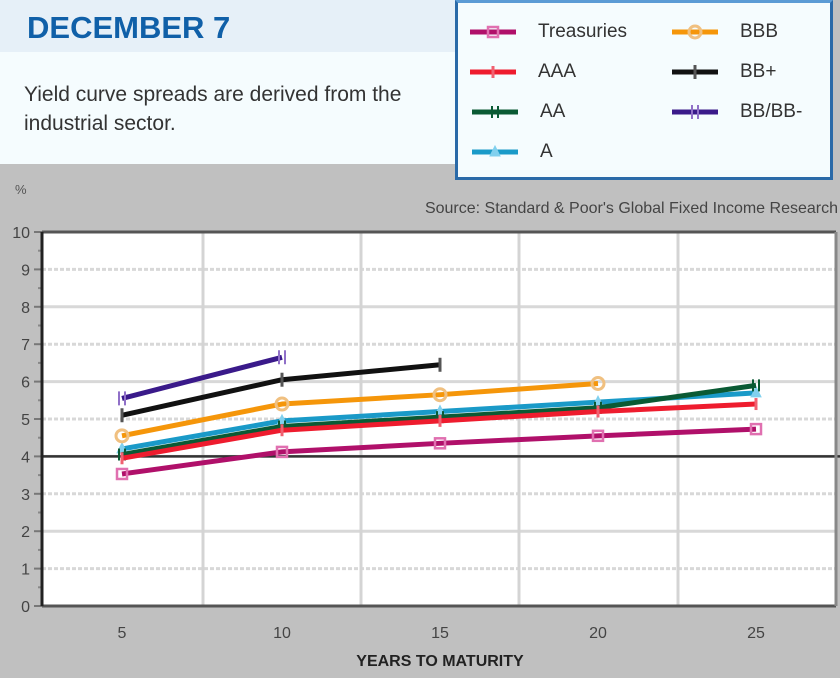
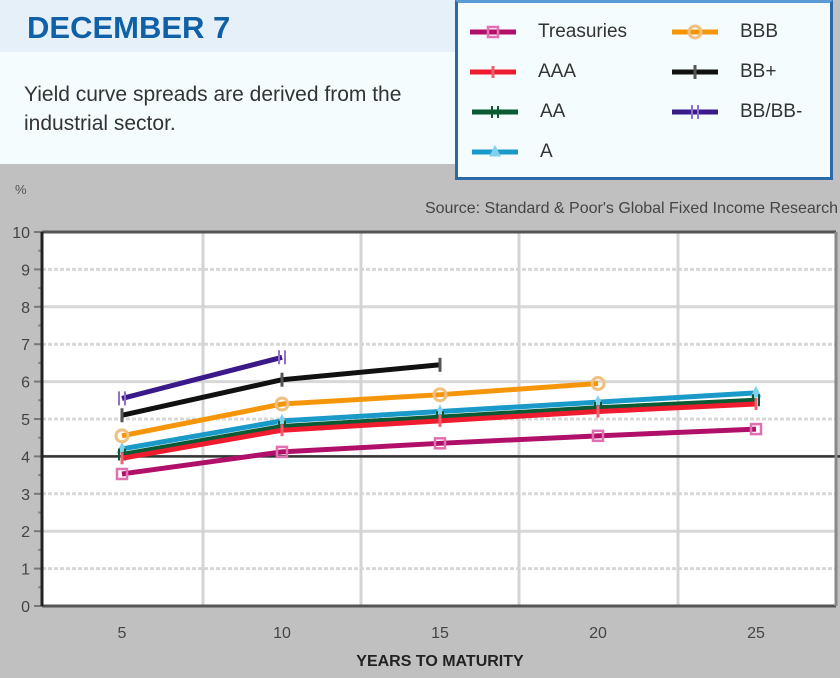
AA/25: 5.9 -> 5.5
